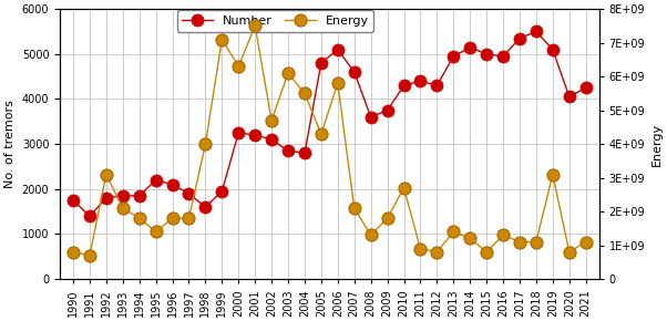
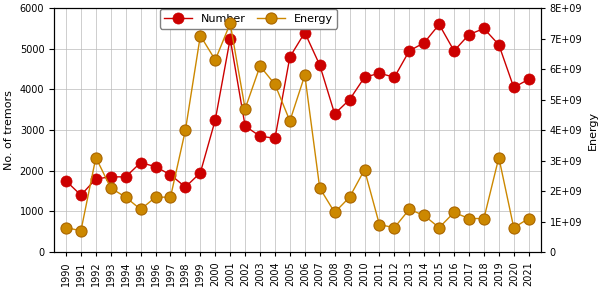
Number/2001: 3200 -> 5250
Number/2006: 5100 -> 5400
Number/2008: 3600 -> 3400
Number/2015: 5000 -> 5600
